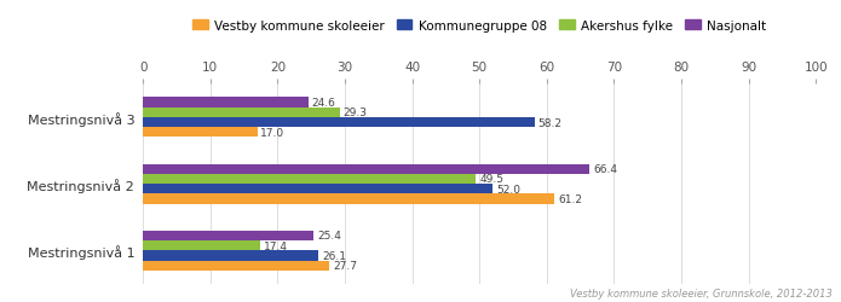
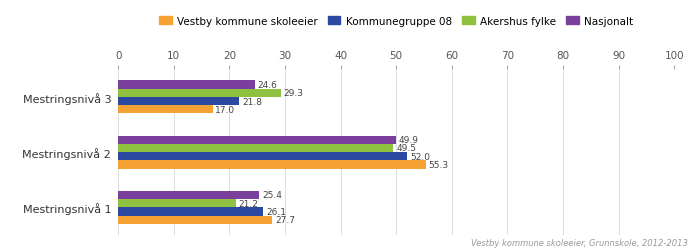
Kommunegruppe 08/Mestringsnivå 3: 58.2 -> 21.8
Nasjonalt/Mestringsnivå 2: 66.4 -> 49.9
Vestby kommune skoleeier/Mestringsnivå 2: 61.2 -> 55.3
Akershus fylke/Mestringsnivå 1: 17.4 -> 21.2
